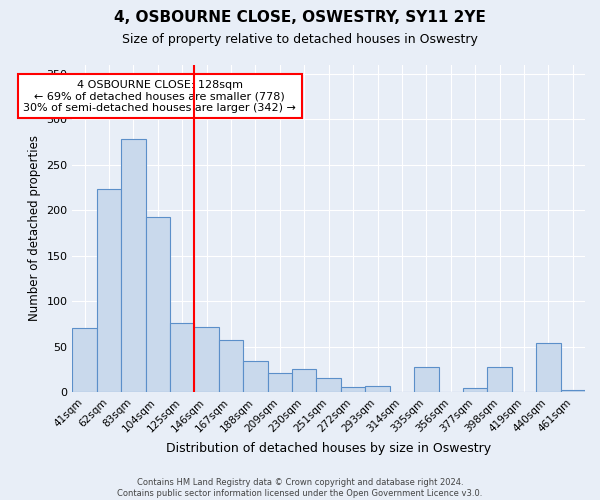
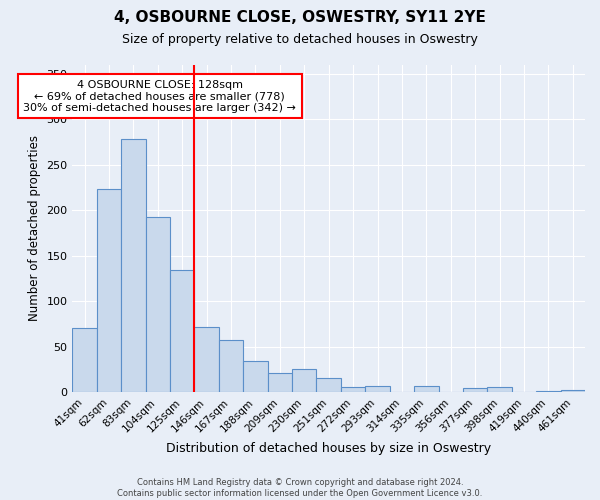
125sqm: 76 -> 134
335sqm: 28 -> 6
398sqm: 28 -> 5
440sqm: 54 -> 1
